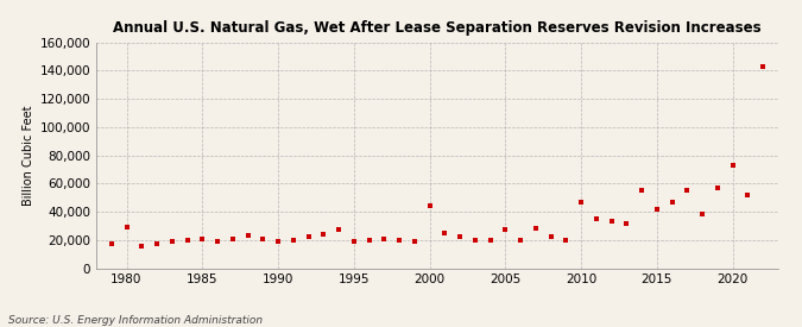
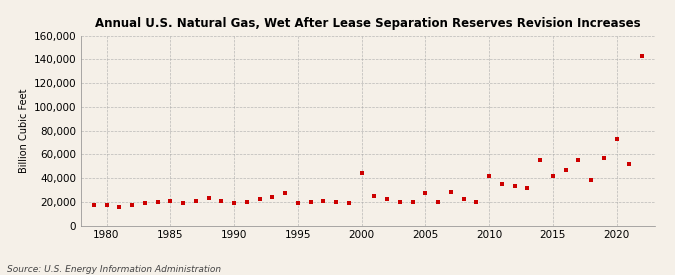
1980: 29,000 -> 18,000
2010: 47,000 -> 42,000
